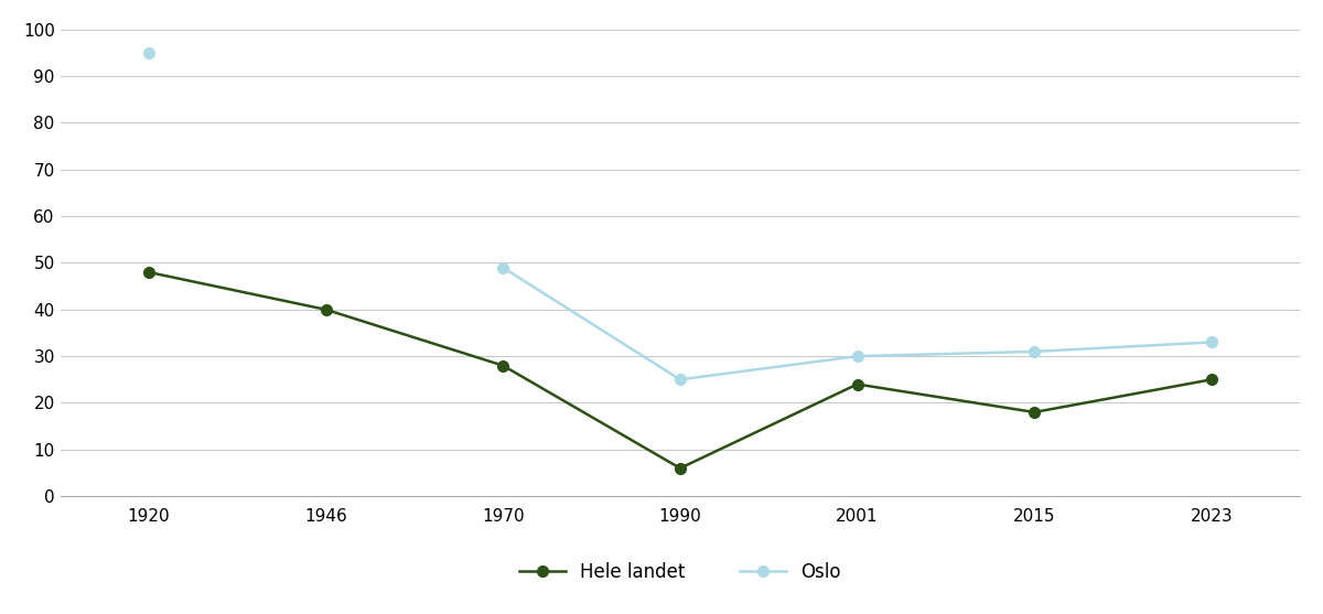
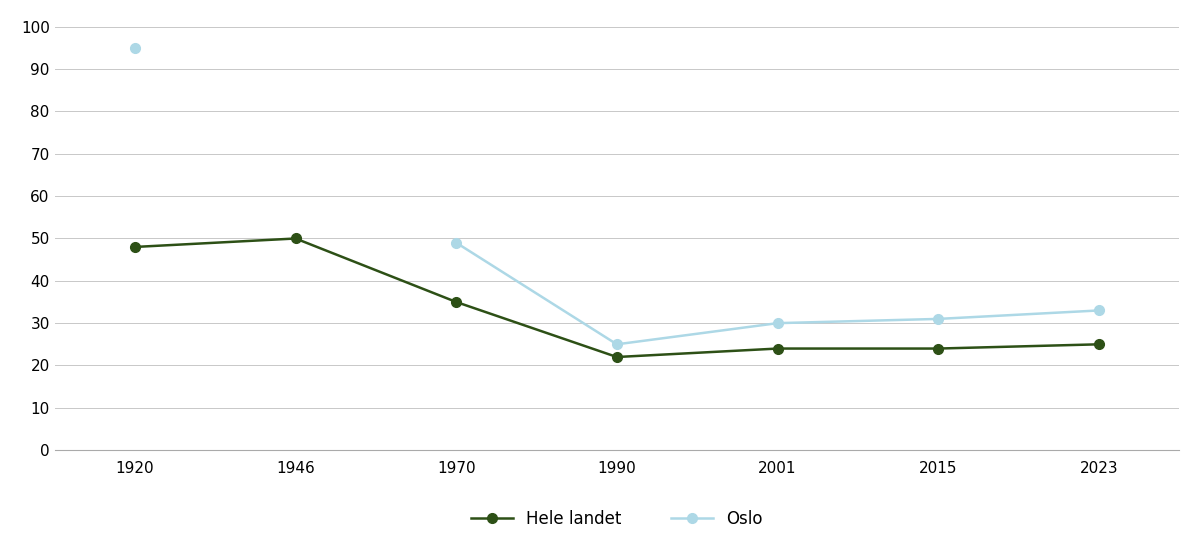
Hele landet/1946: 40 -> 50
Hele landet/1970: 28 -> 35
Hele landet/1990: 6 -> 22
Hele landet/2015: 18 -> 24
